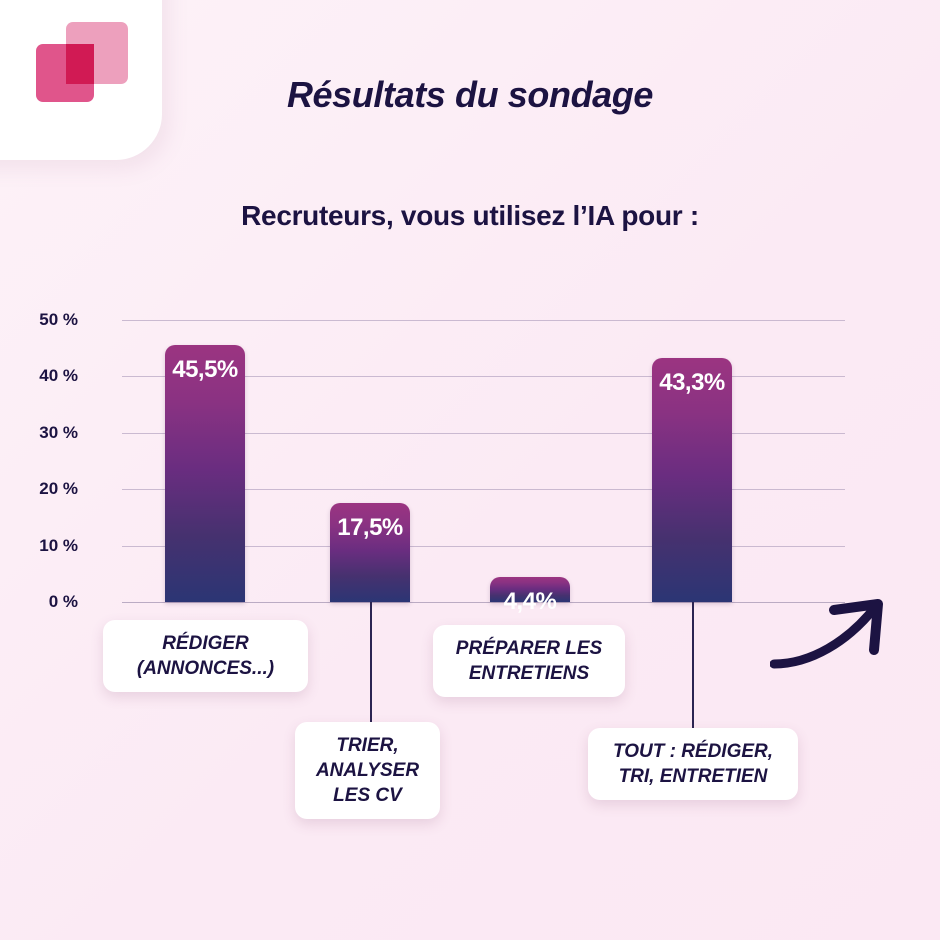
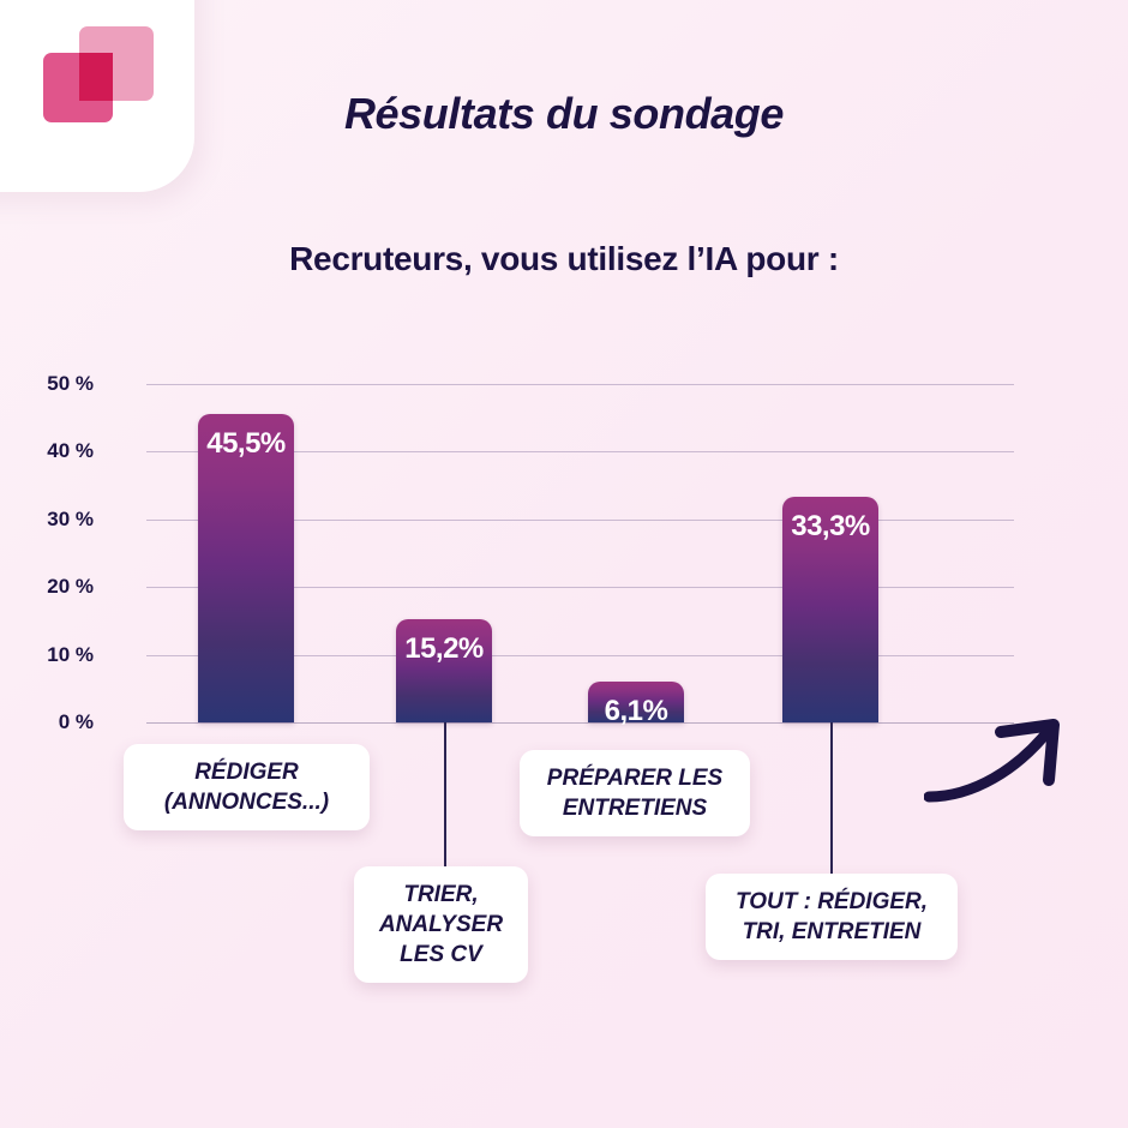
TRIER, ANALYSER LES CV: 17,5% -> 15,2%
PRÉPARER LES ENTRETIENS: 4,4% -> 6,1%
TOUT : RÉDIGER, TRI, ENTRETIEN: 43,3% -> 33,3%
